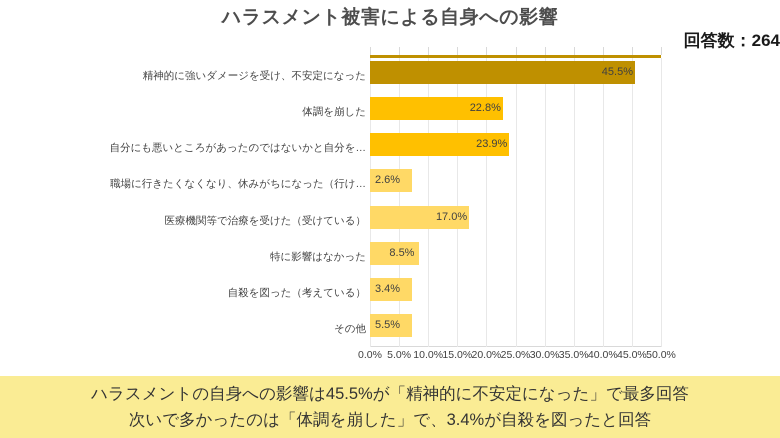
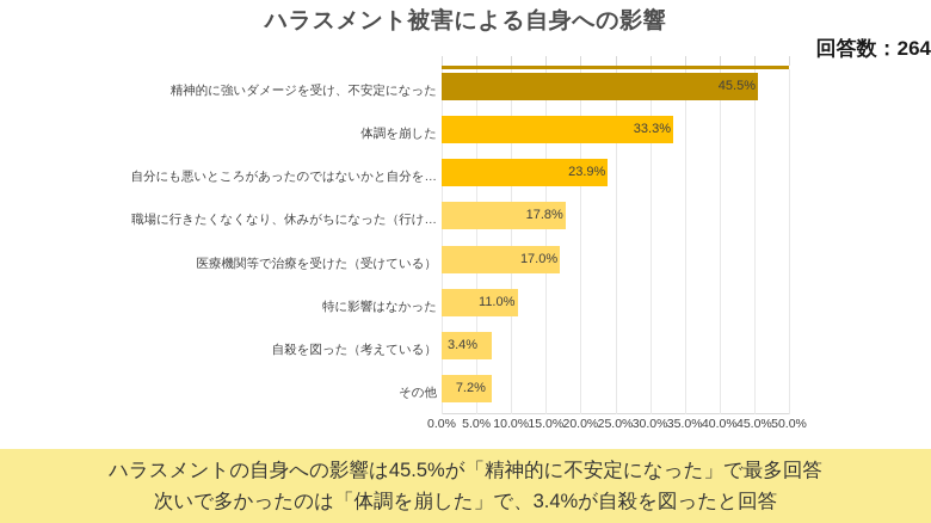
体調を崩した: 22.8% -> 33.3%
職場に行きたくなくなり、休みがちになった（行け…: 2.6% -> 17.8%
特に影響はなかった: 8.5% -> 11.0%
その他: 5.5% -> 7.2%
